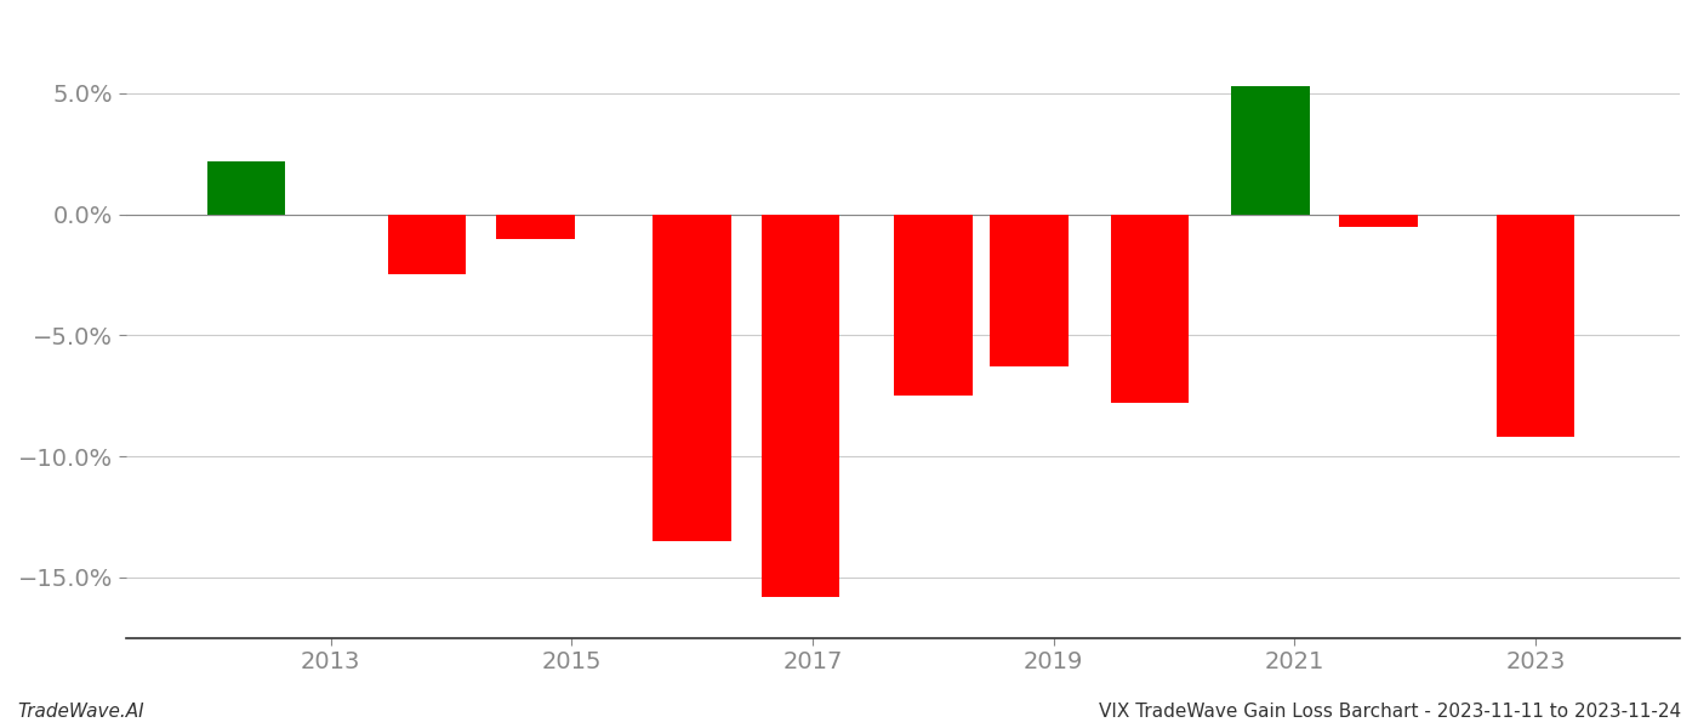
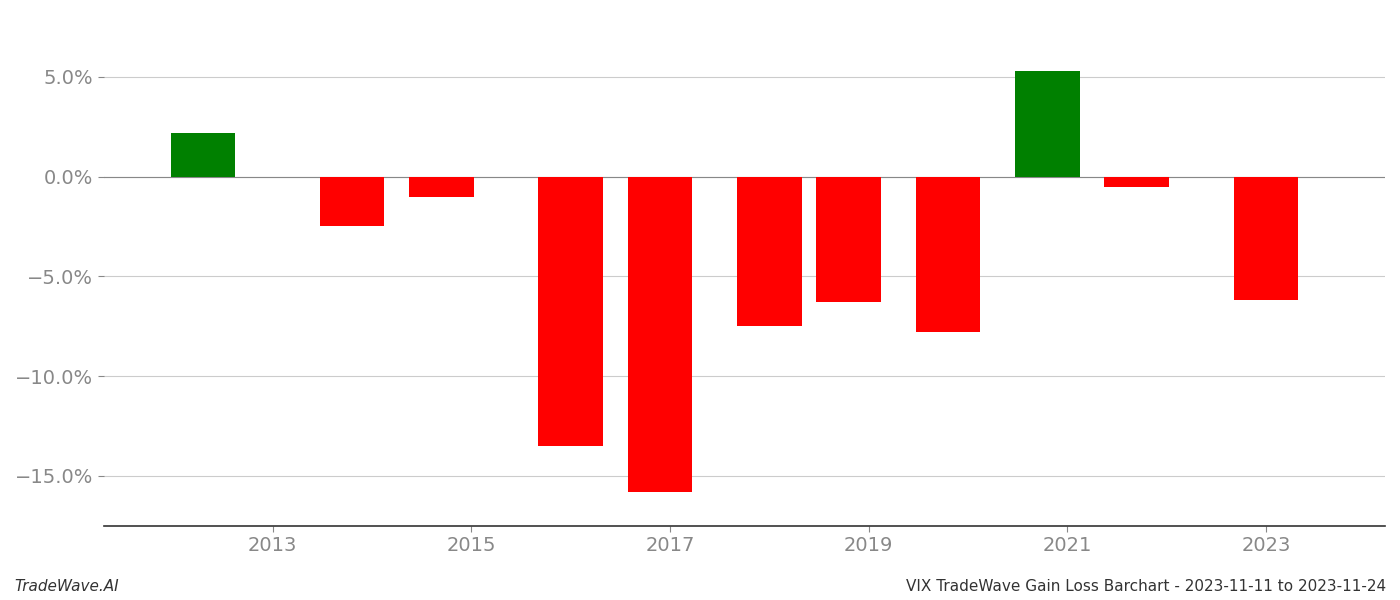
2023: -9.2% -> -6.2%
